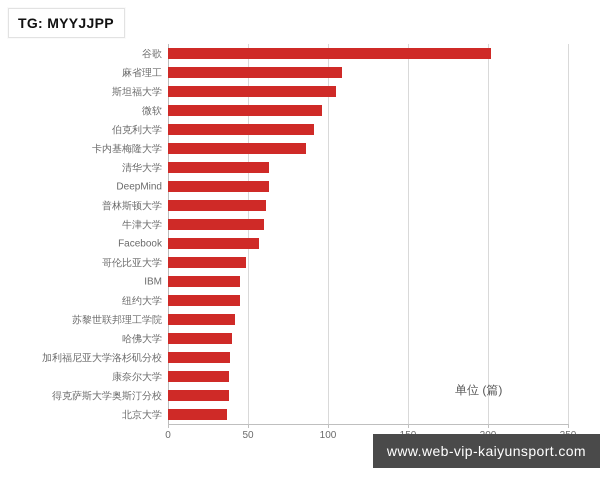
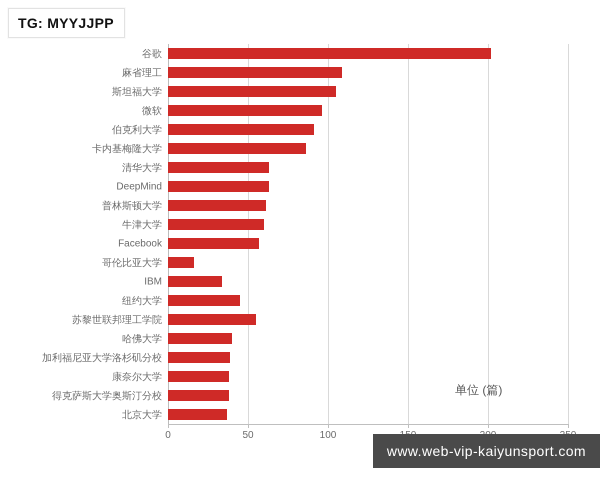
哥伦比亚大学: 49 -> 16
IBM: 45 -> 34
苏黎世联邦理工学院: 42 -> 55
